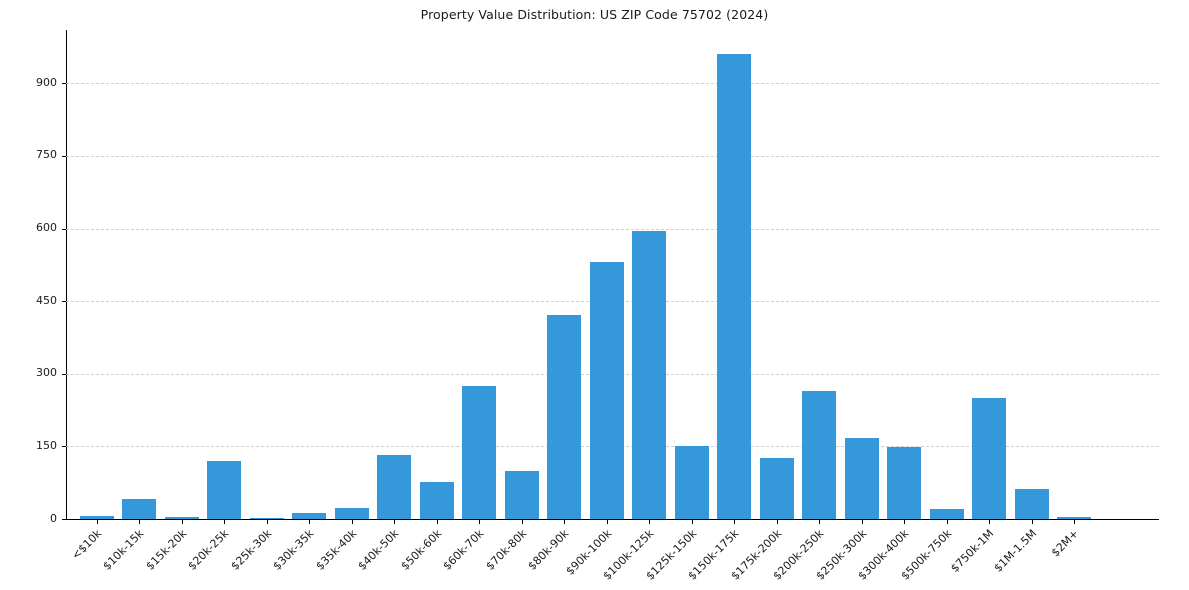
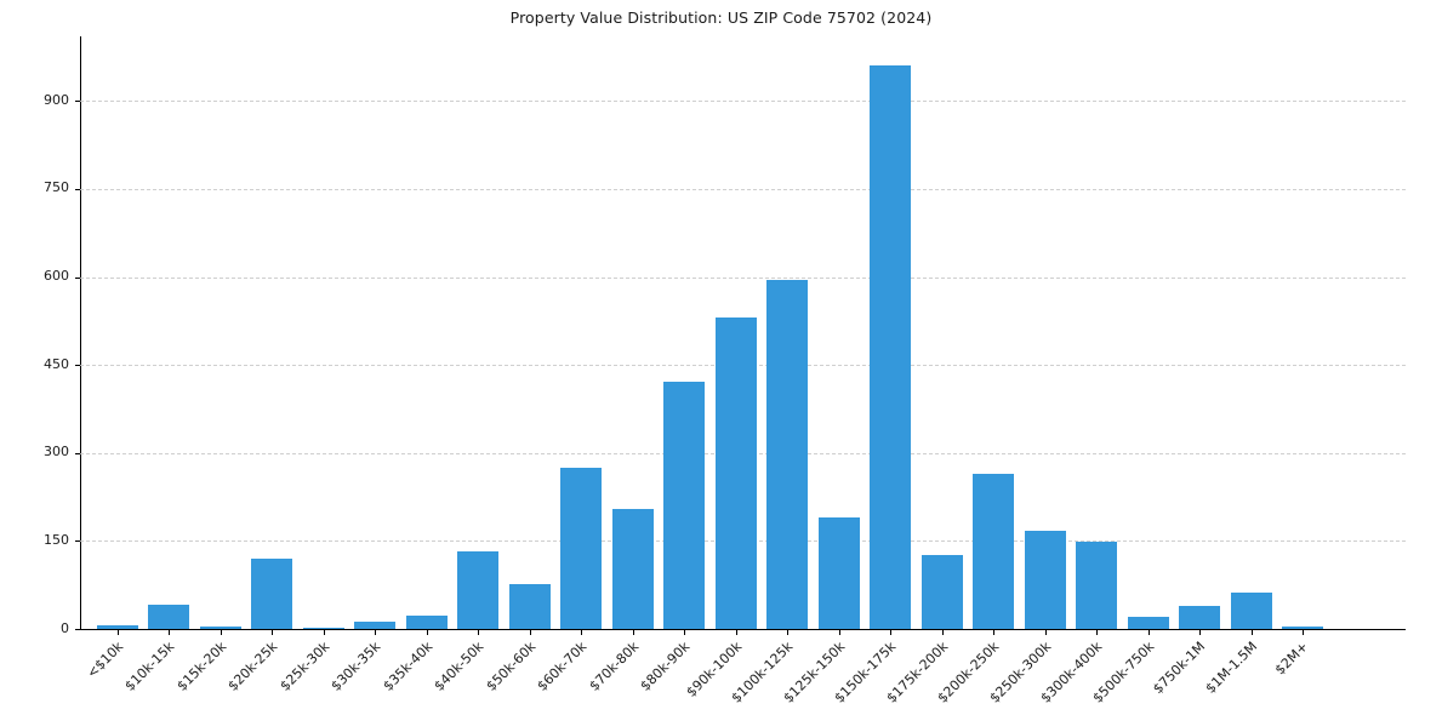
$70k-80k: 100 -> 200
$125k-150k: 150 -> 190
$750k-1M: 250 -> 40
